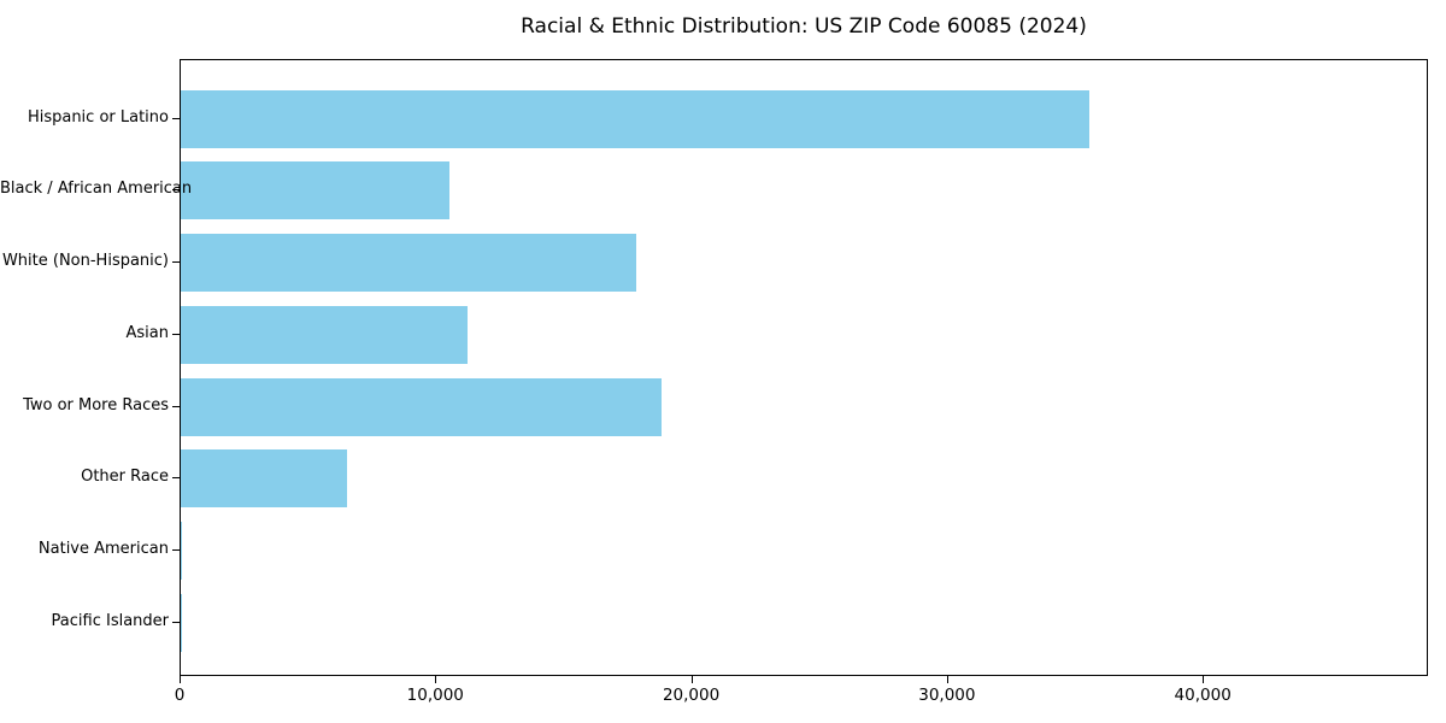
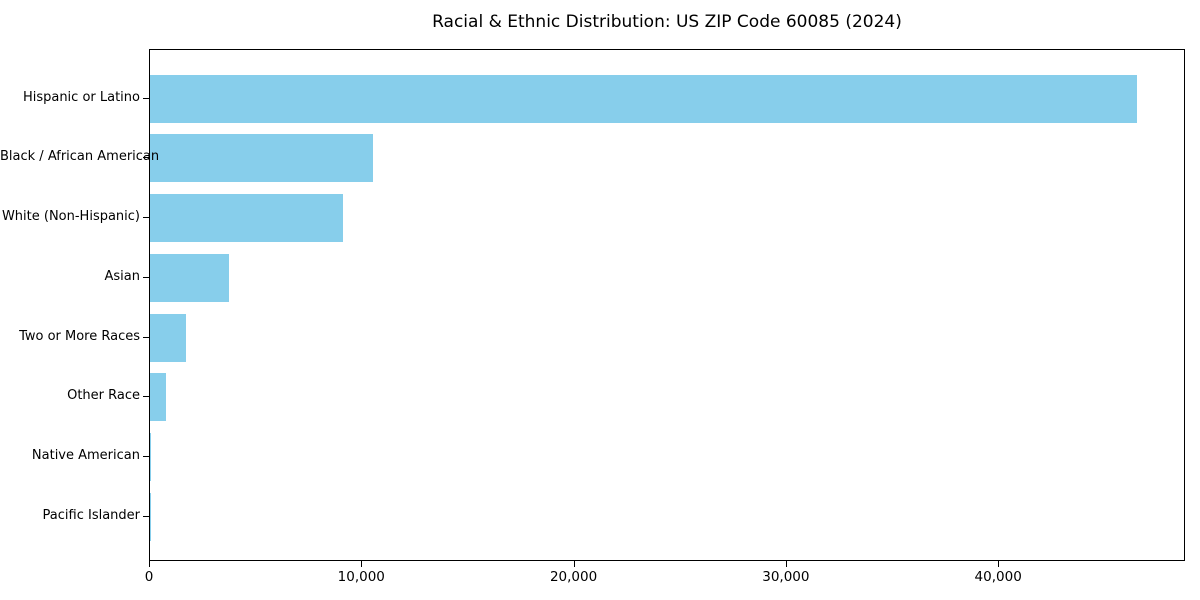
Hispanic or Latino: 35500 -> 46500
White (Non-Hispanic): 17800 -> 9100
Asian: 11200 -> 3700
Two or More Races: 18800 -> 1700
Other Race: 6500 -> 800
